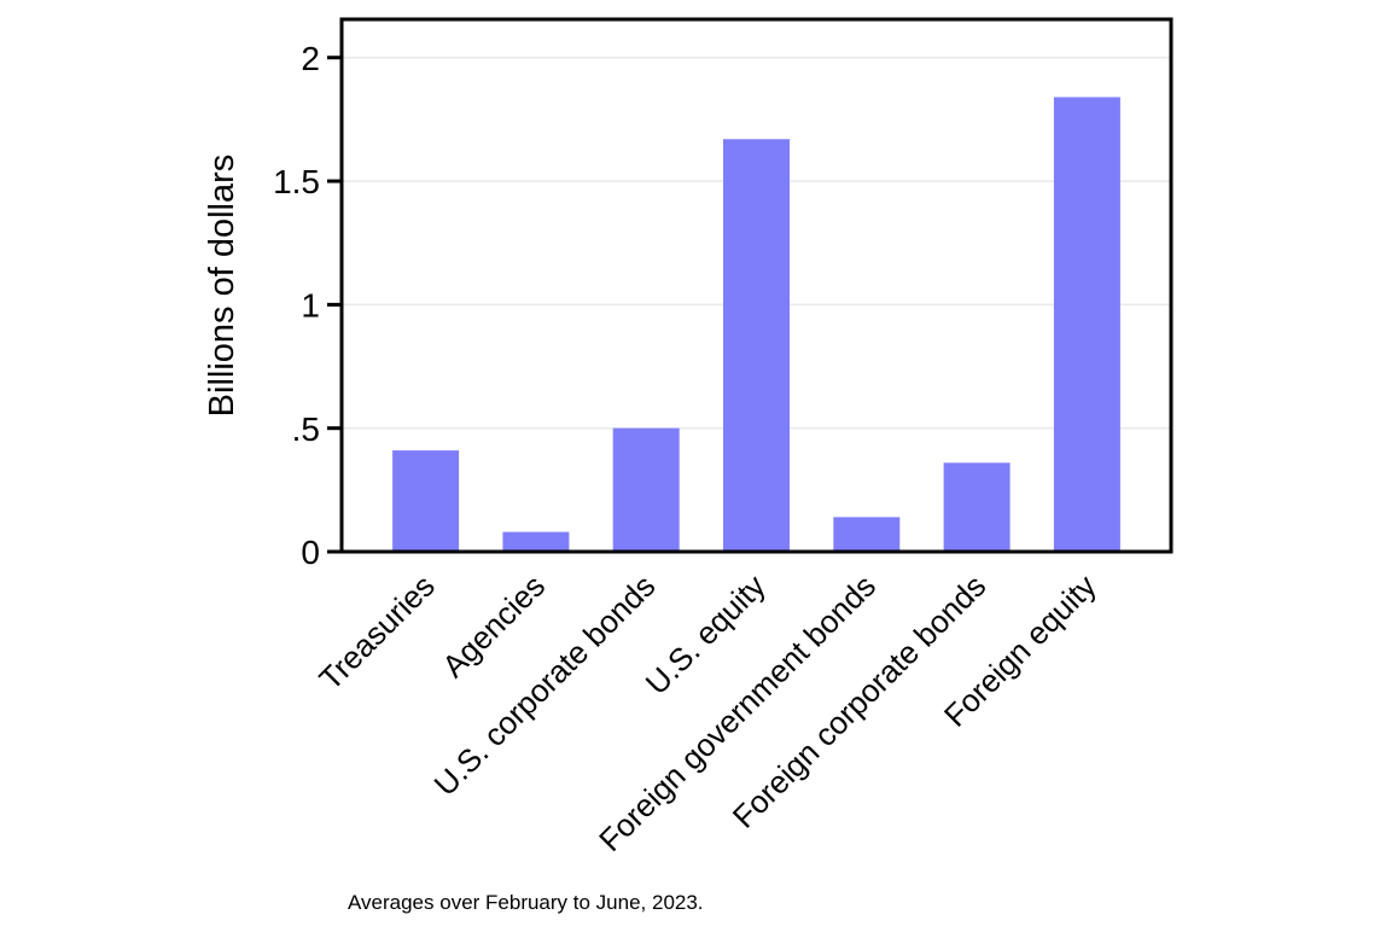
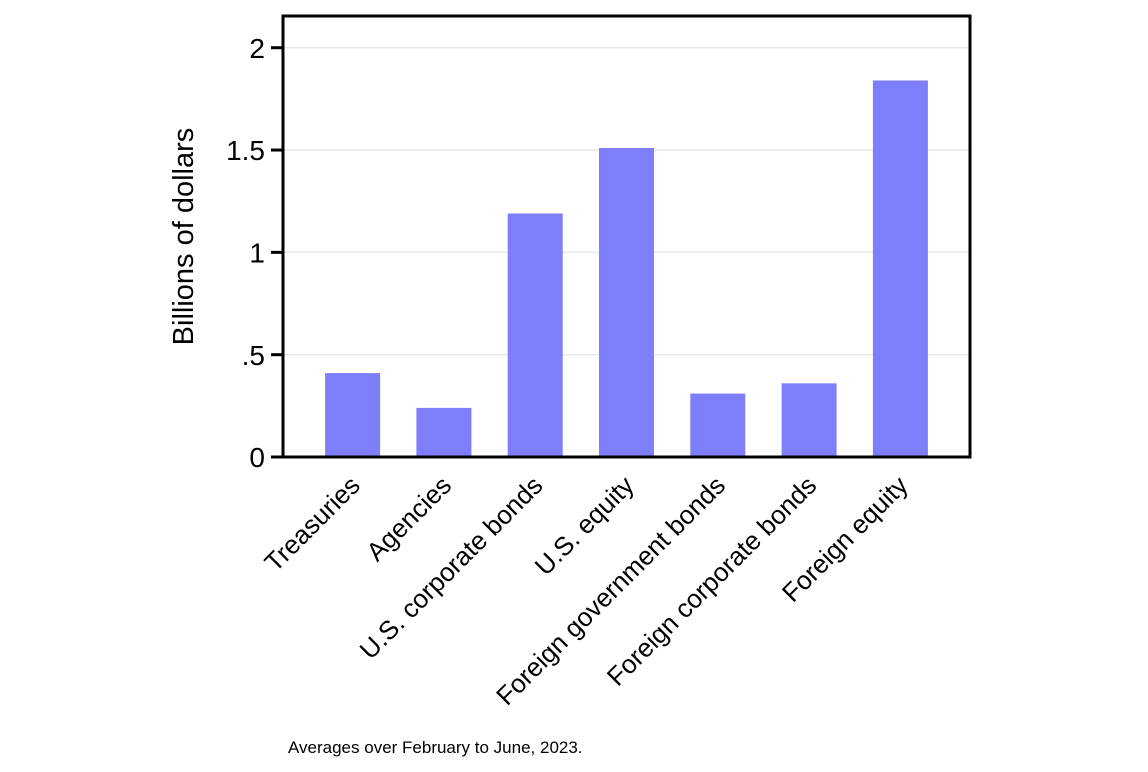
Agencies: 0.08 -> 0.24
U.S. corporate bonds: 0.50 -> 1.19
U.S. equity: 1.67 -> 1.51
Foreign government bonds: 0.14 -> 0.31
